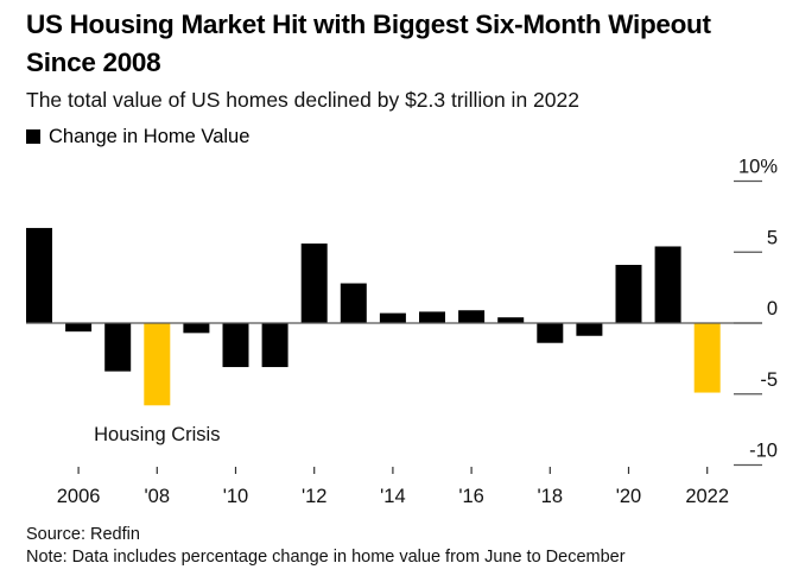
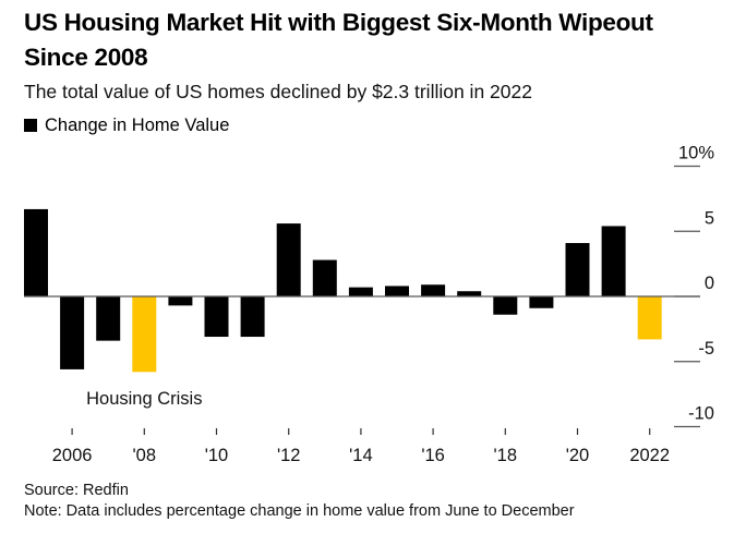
2006: -0.6% -> -5.6%
2022: -4.9% -> -3.3%
